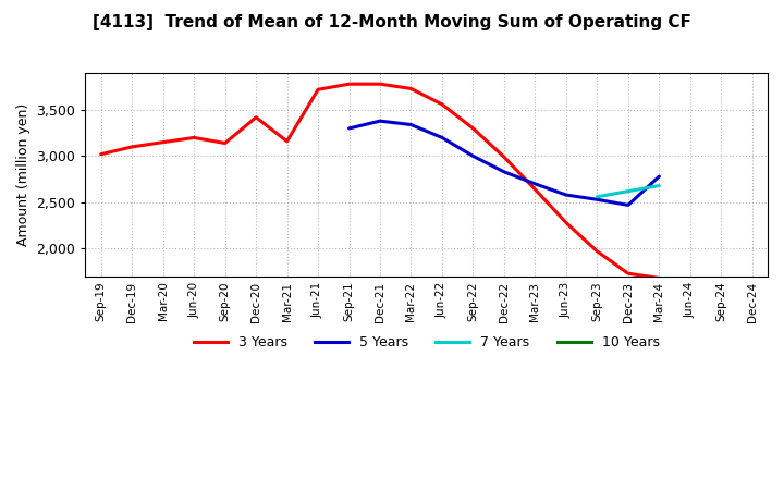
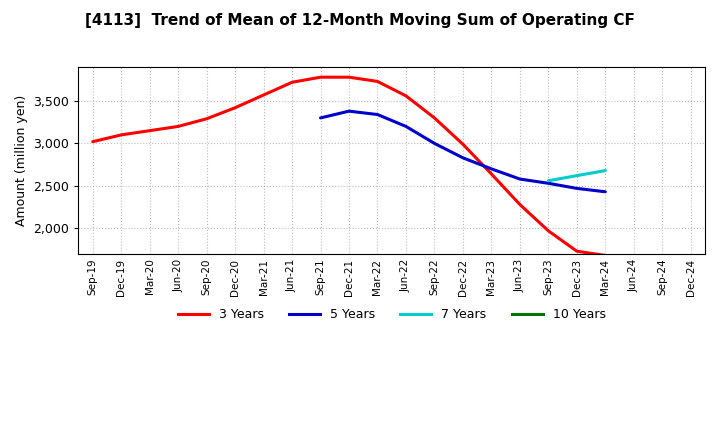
3 Years/Sep-20: 3,140 -> 3,290
3 Years/Mar-21: 3,160 -> 3,570
5 Years/Mar-24: 2,780 -> 2,430
